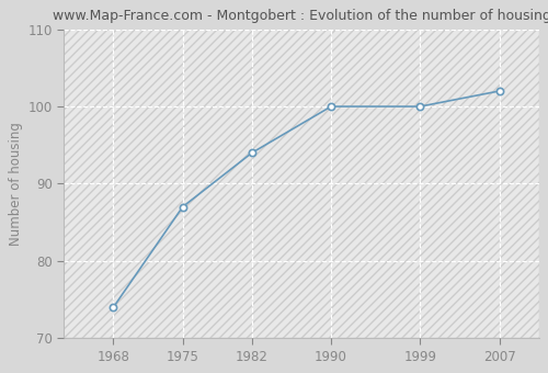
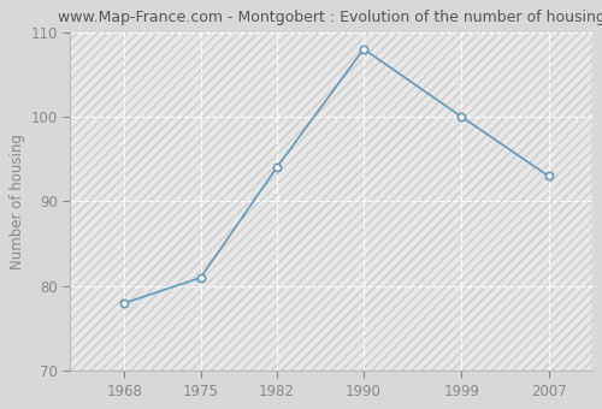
1968: 74 -> 78
1975: 87 -> 81
1990: 100 -> 108
2007: 102 -> 93
